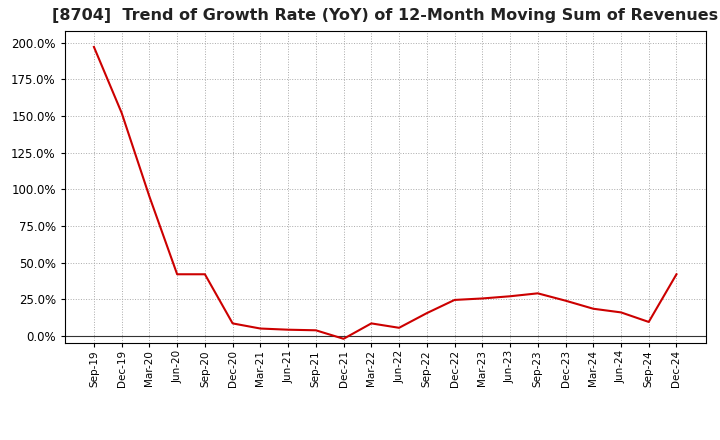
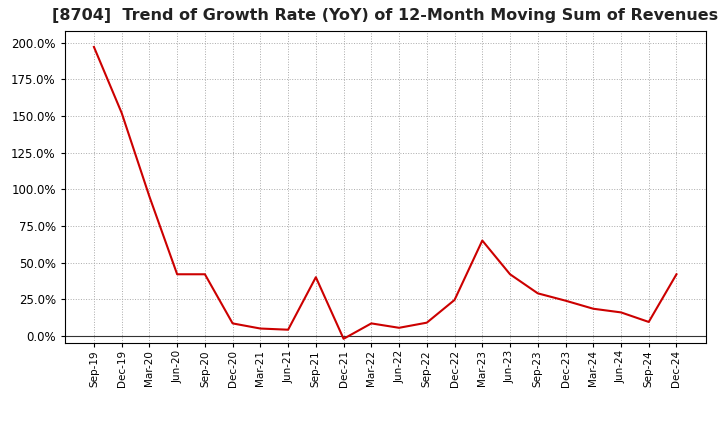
Sep-21: 4% -> 40%
Sep-22: 15% -> 9%
Mar-23: 26% -> 65%
Jun-23: 27% -> 42%
